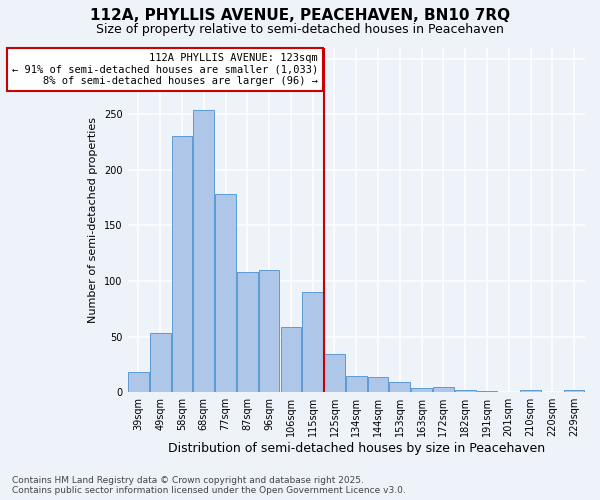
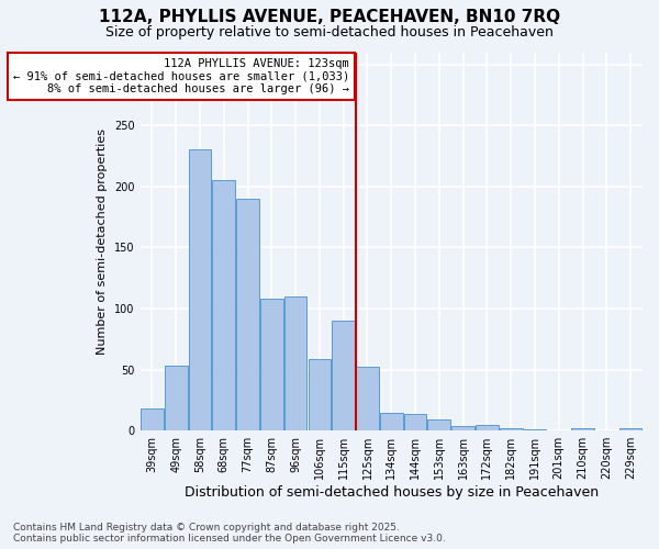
68sqm: 254 -> 205
77sqm: 178 -> 190
125sqm: 34 -> 52
